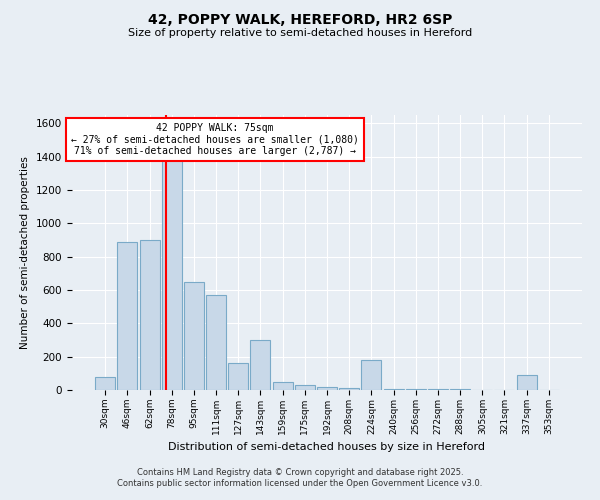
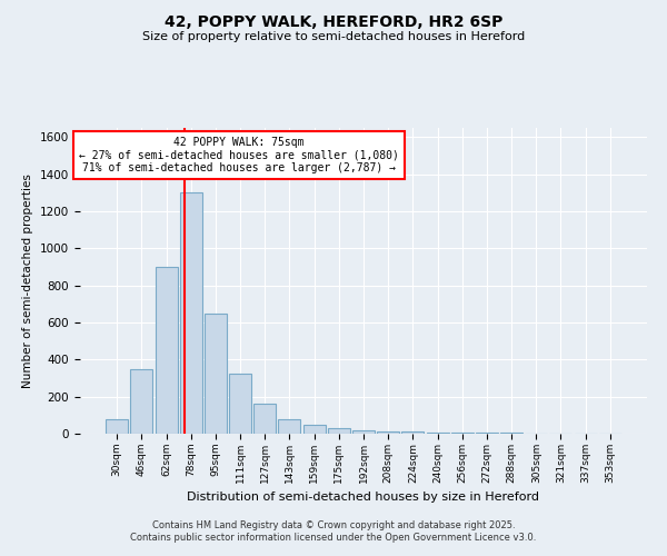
46sqm: 890 -> 350
78sqm: 1380 -> 1300
111sqm: 570 -> 320
143sqm: 300 -> 80
224sqm: 180 -> 10
337sqm: 90 -> 0
